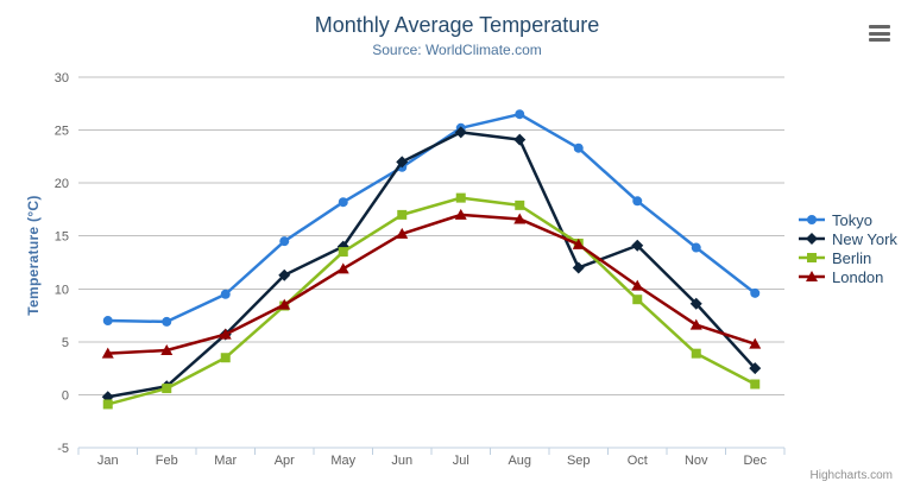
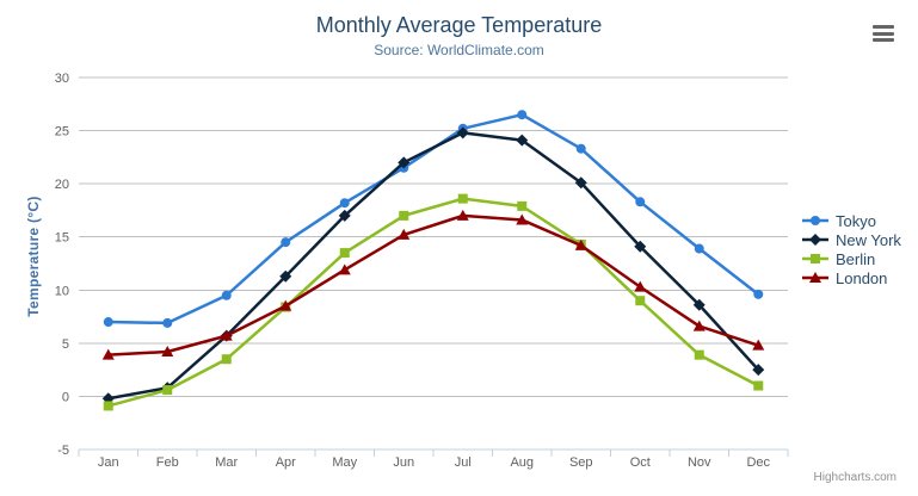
New York/May: 14 -> 17
New York/Sep: 12 -> 20
